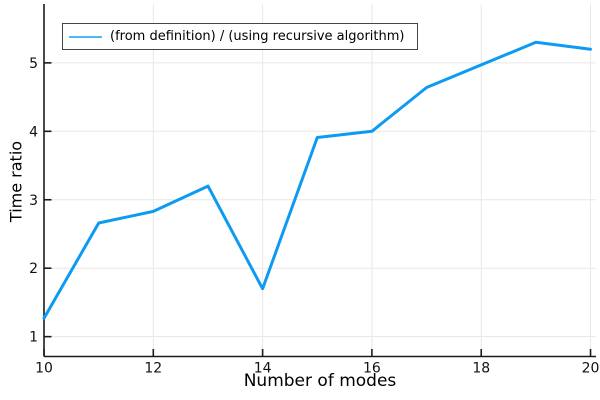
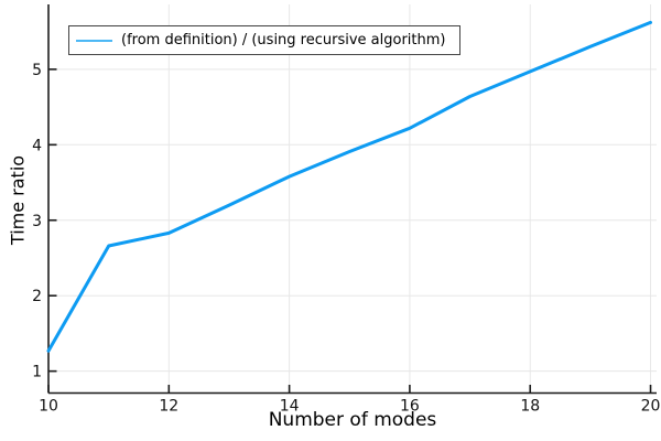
14: 1.7 -> 3.6
16: 4.0 -> 4.2
20: 5.2 -> 5.6
